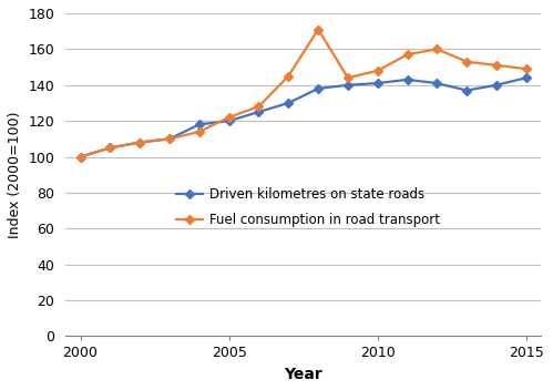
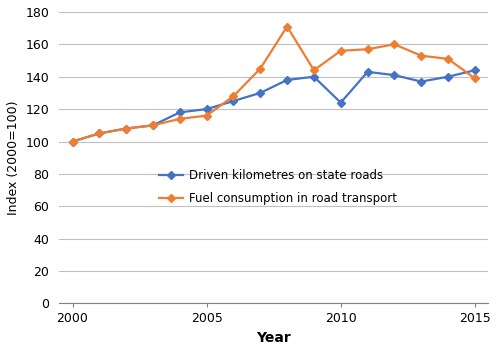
Fuel consumption in road transport/2005: 122 -> 116
Driven kilometres on state roads/2010: 141 -> 124
Fuel consumption in road transport/2010: 148 -> 156
Fuel consumption in road transport/2015: 149 -> 139
